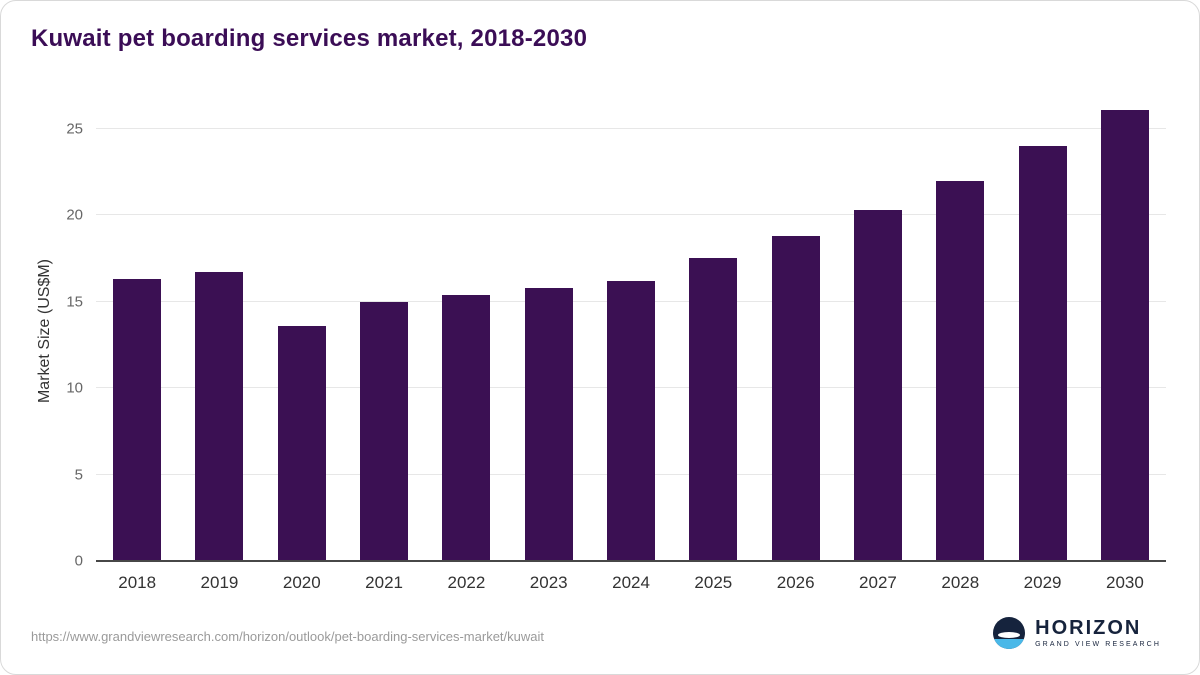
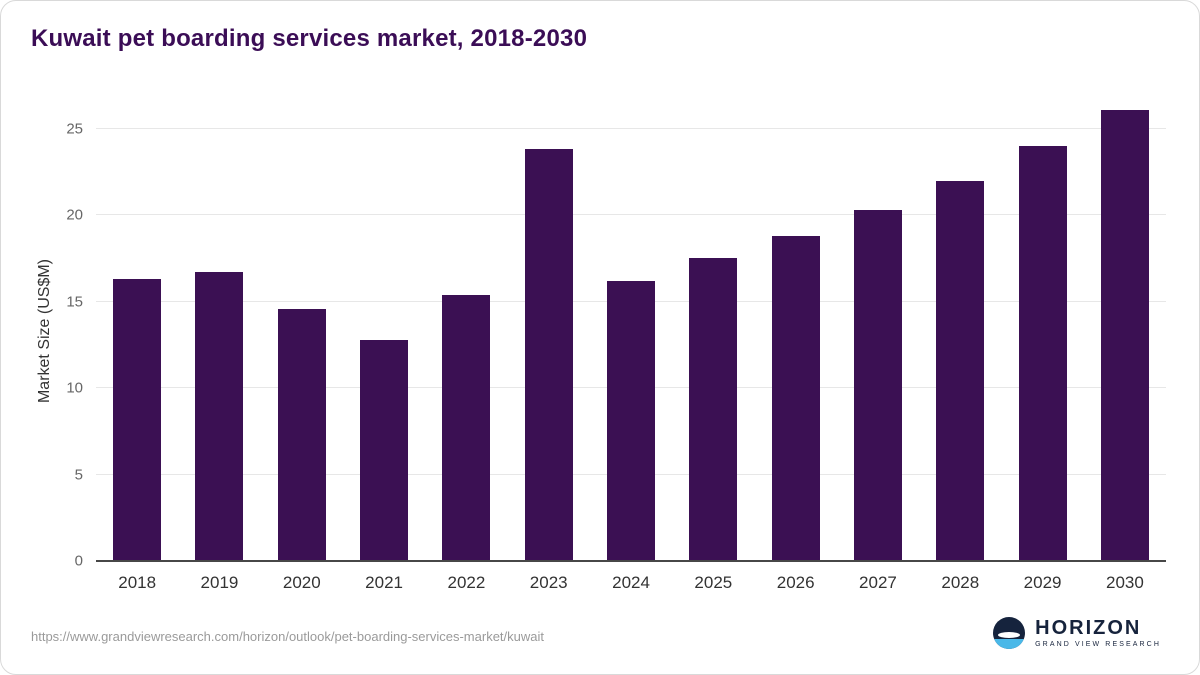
2020: 13.6 -> 14.6
2021: 15.0 -> 12.8
2023: 15.8 -> 23.8
